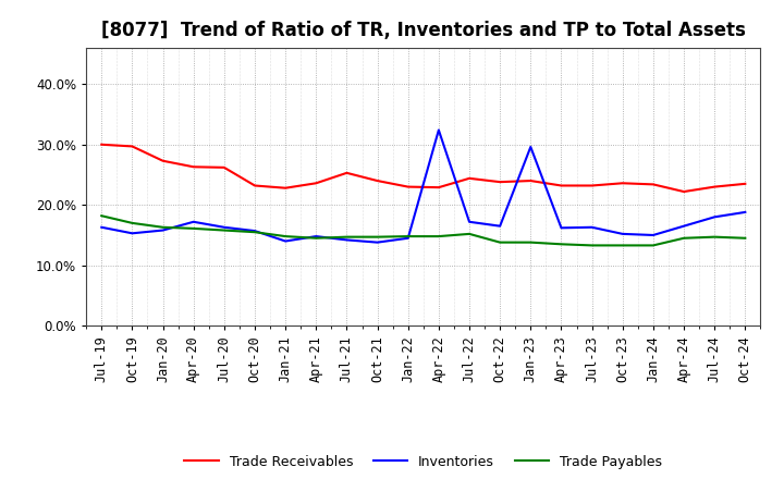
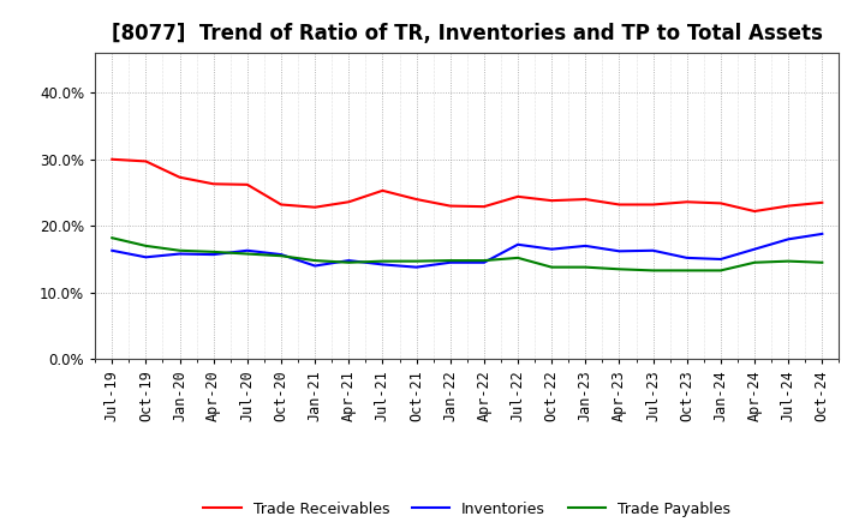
Inventories/Apr-20: 17.2% -> 15.7%
Inventories/Apr-22: 32.4% -> 14.5%
Inventories/Jan-23: 29.6% -> 17.0%
